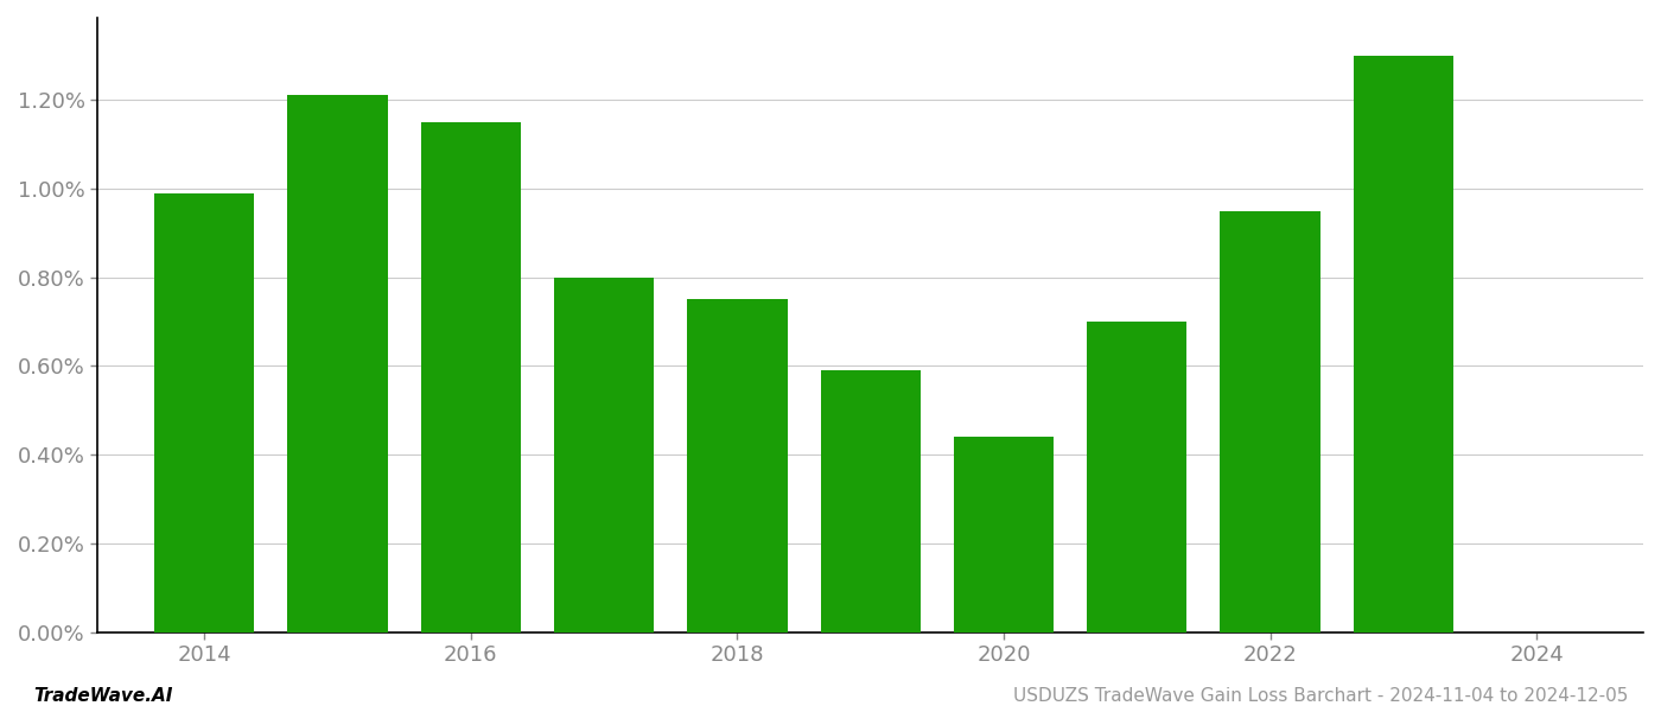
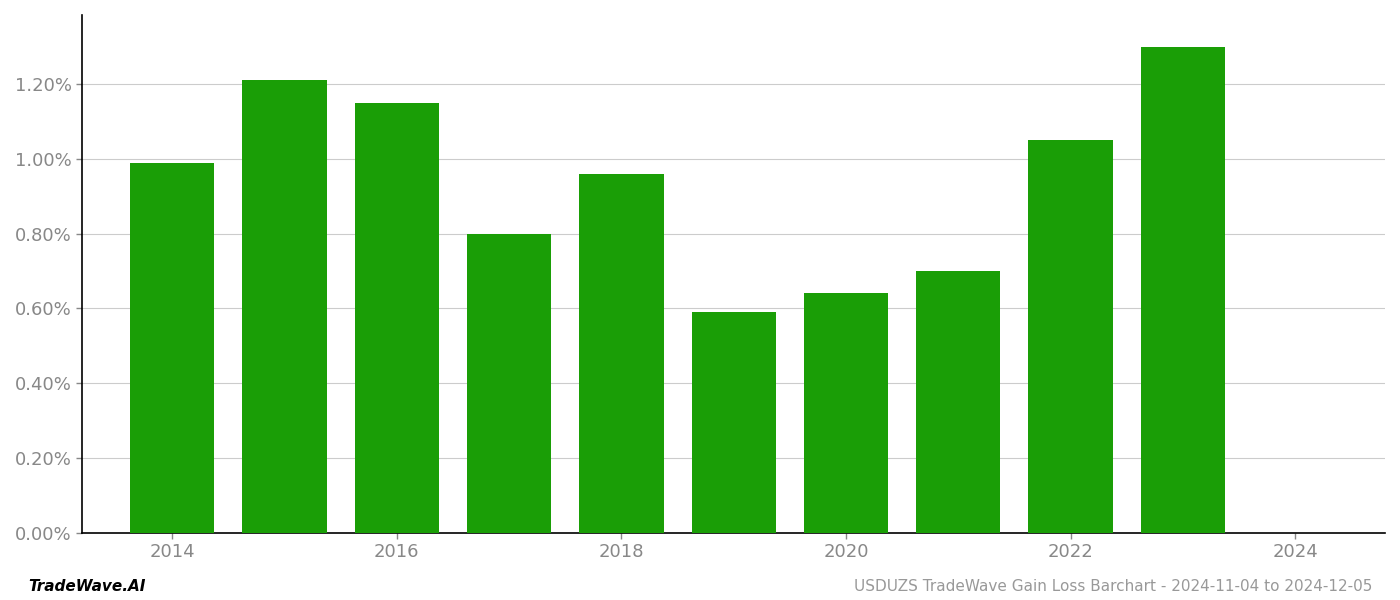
2018: 0.75% -> 0.96%
2020: 0.44% -> 0.64%
2022: 0.95% -> 1.05%
